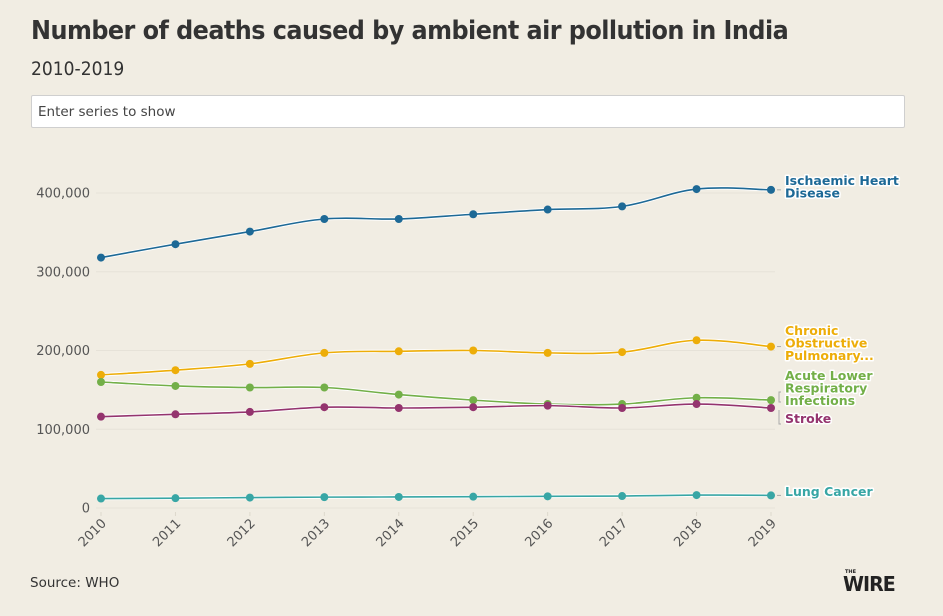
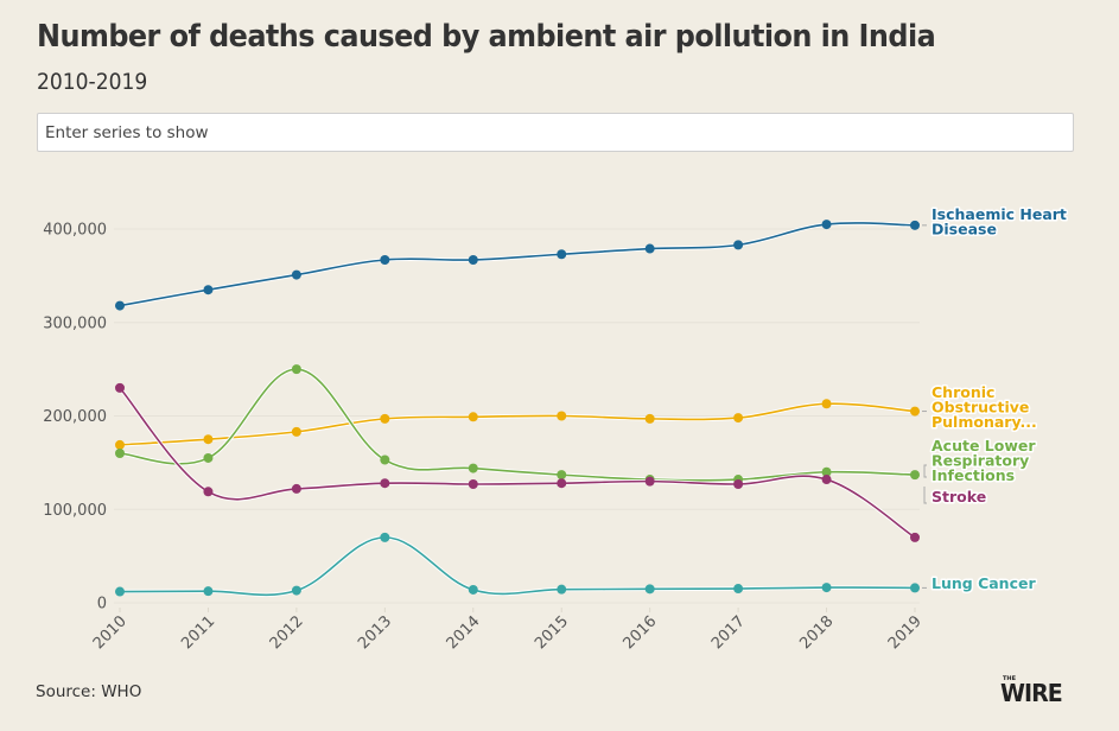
Stroke/2010: 120000 -> 230000
Acute Lower Respiratory Infections/2012: 150000 -> 250000
Lung Cancer/2013: 10000 -> 70000
Stroke/2019: 130000 -> 70000
